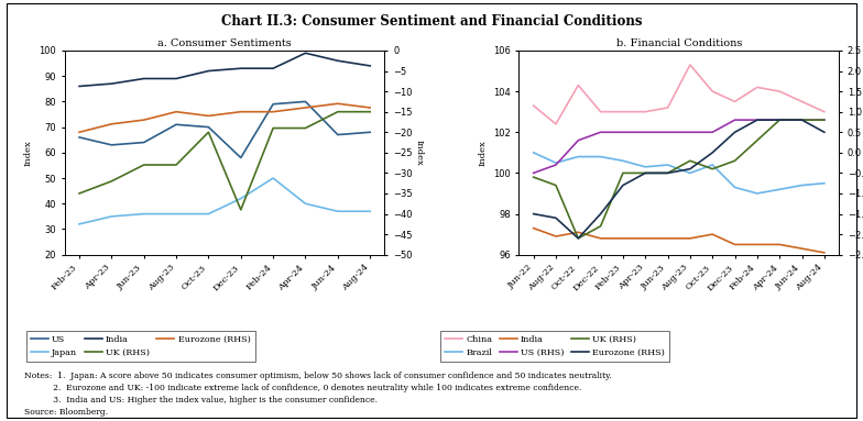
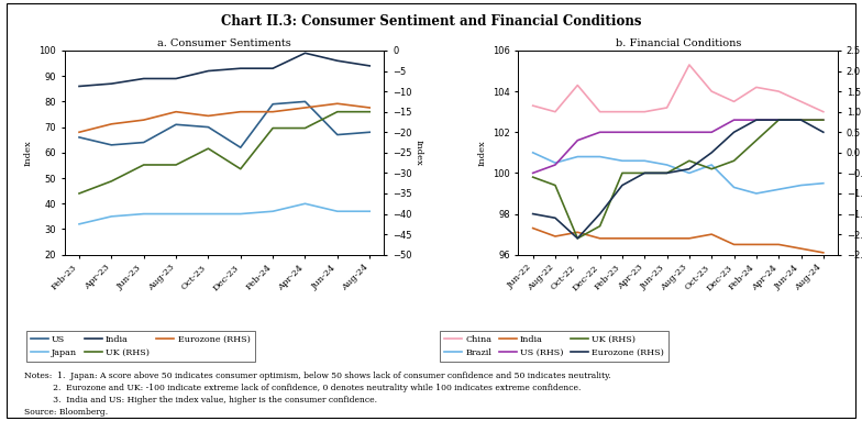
a. Consumer Sentiments/UK (RHS)/Oct-23: -20 -> -24
a. Consumer Sentiments/US/Dec-23: 58 -> 62
a. Consumer Sentiments/Japan/Dec-23: 42 -> 36
a. Consumer Sentiments/UK (RHS)/Dec-23: -39 -> -29
a. Consumer Sentiments/Japan/Feb-24: 50 -> 37
b. Financial Conditions/China/Aug-22: 102.4 -> 103.0
b. Financial Conditions/Brazil/Apr-23: 100.3 -> 100.6
